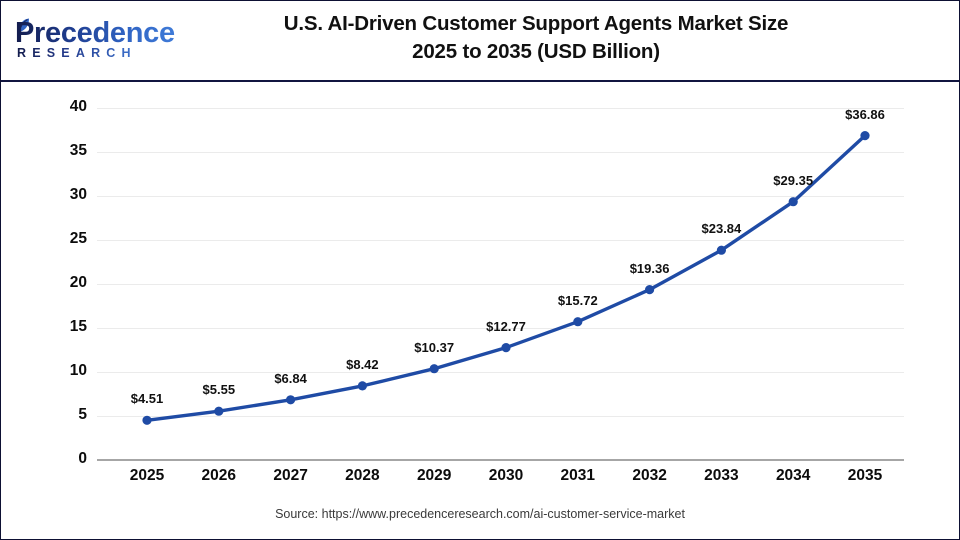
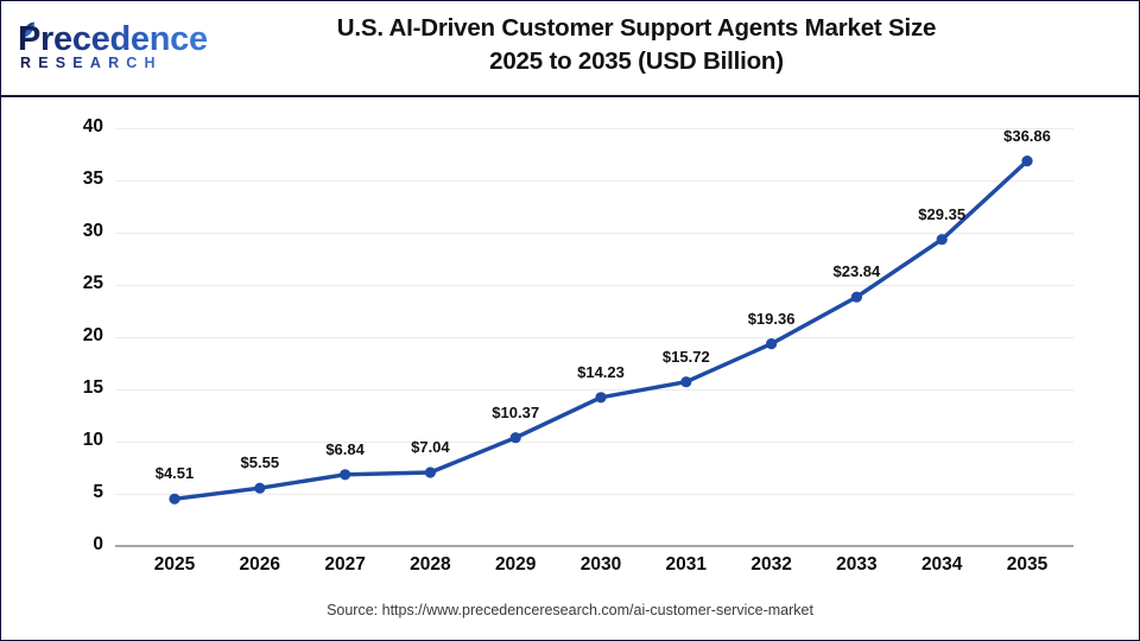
2028: $8.42 -> $7.04
2030: $12.77 -> $14.23
